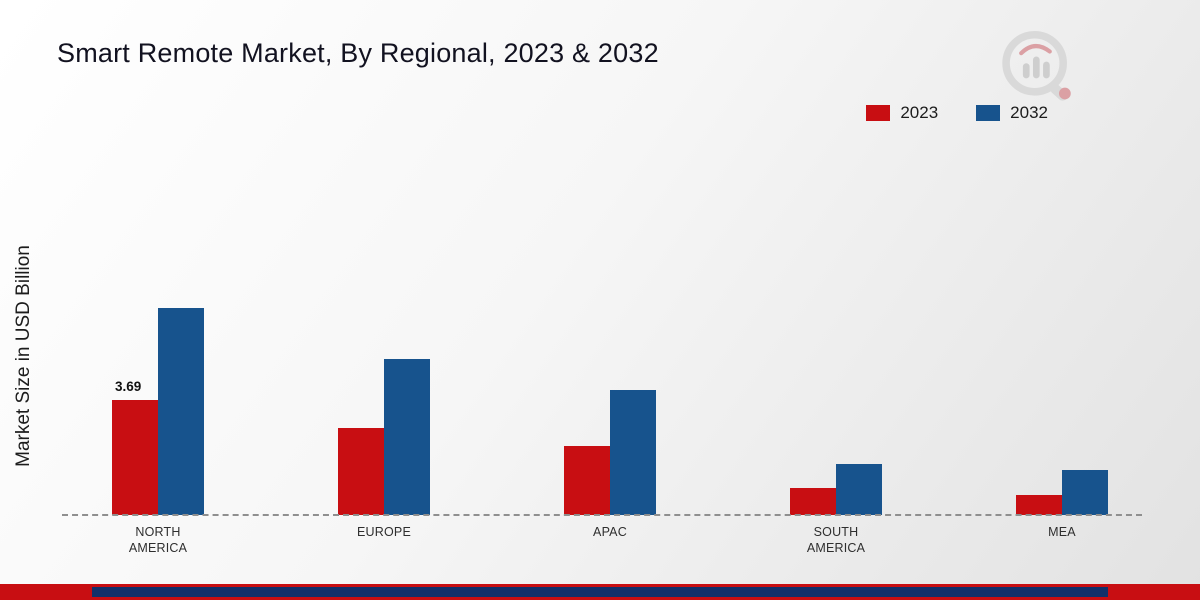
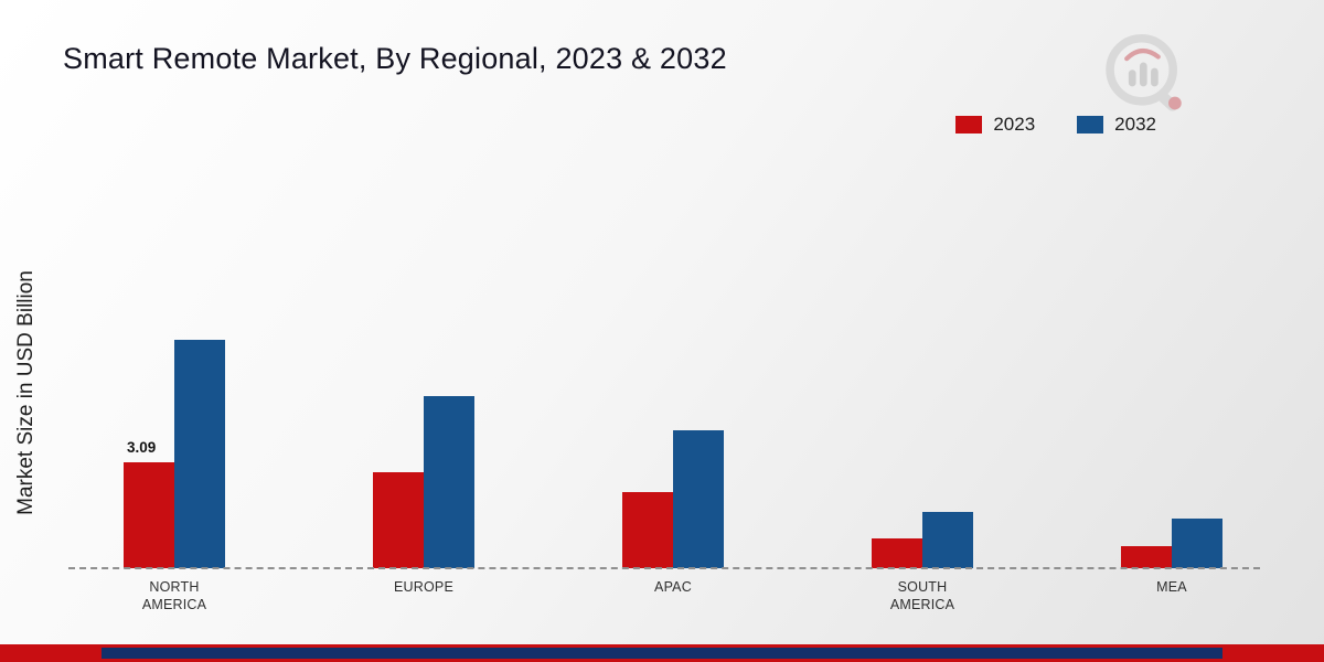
2023/NORTH AMERICA: 3.69 -> 3.09
